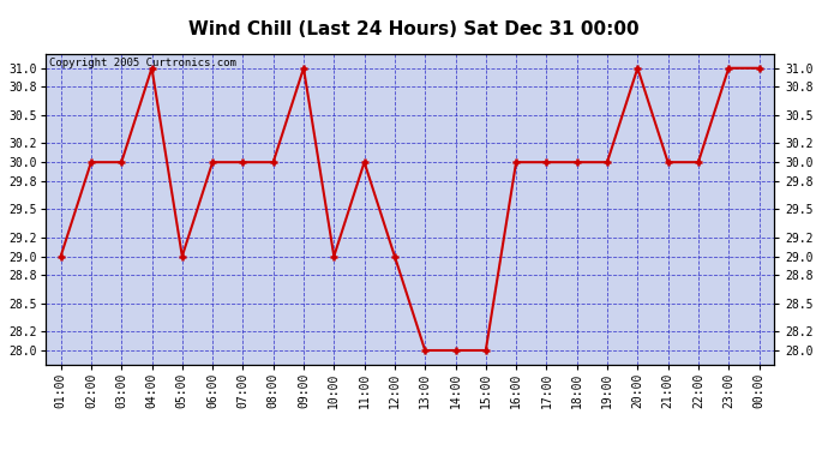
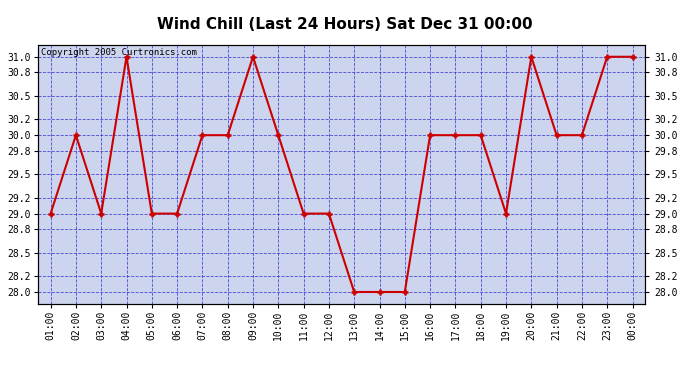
03:00: 30 -> 29
06:00: 30 -> 29
10:00: 29 -> 30
11:00: 30 -> 29
19:00: 30 -> 29
